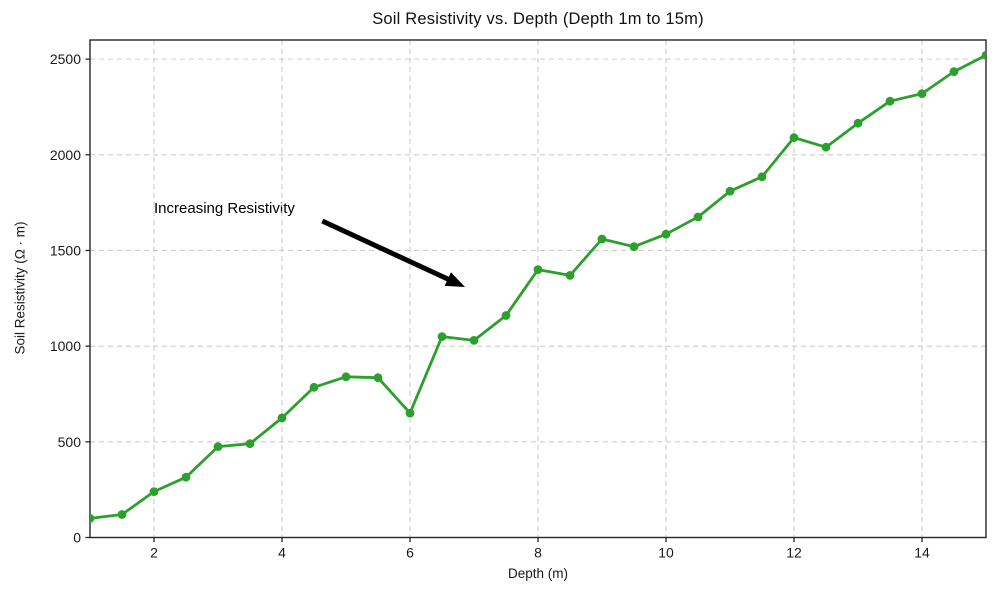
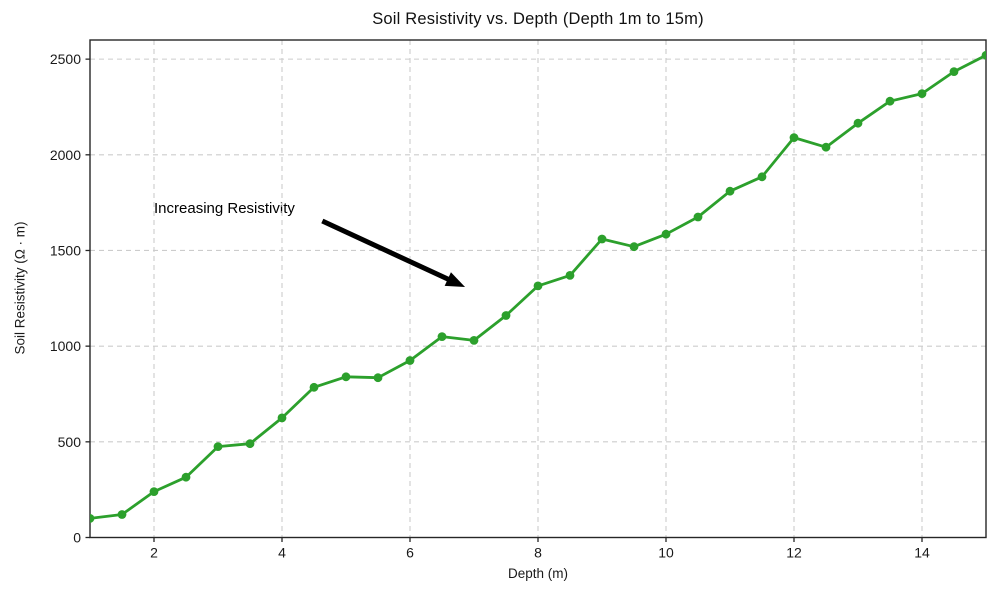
6: 650 -> 920
8: 1400 -> 1320
